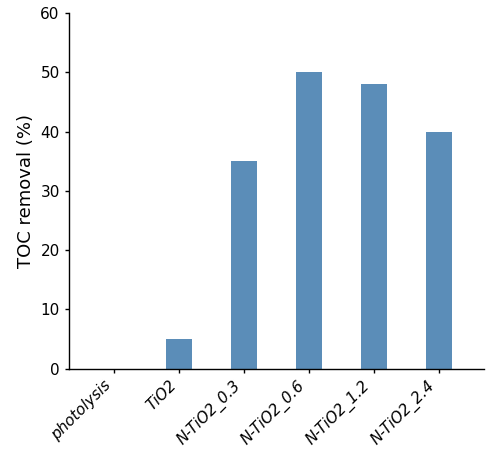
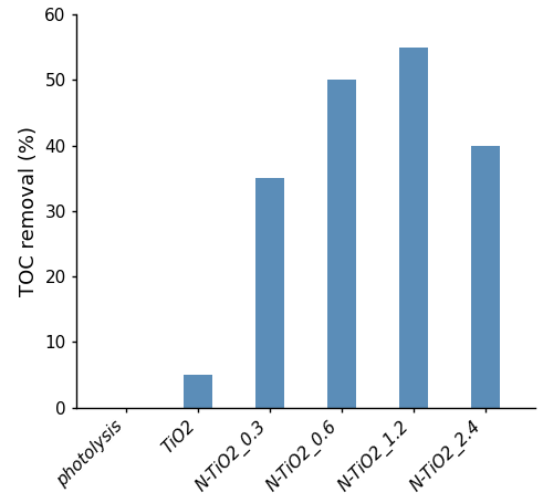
N-TiO2_1.2: 48 -> 55
